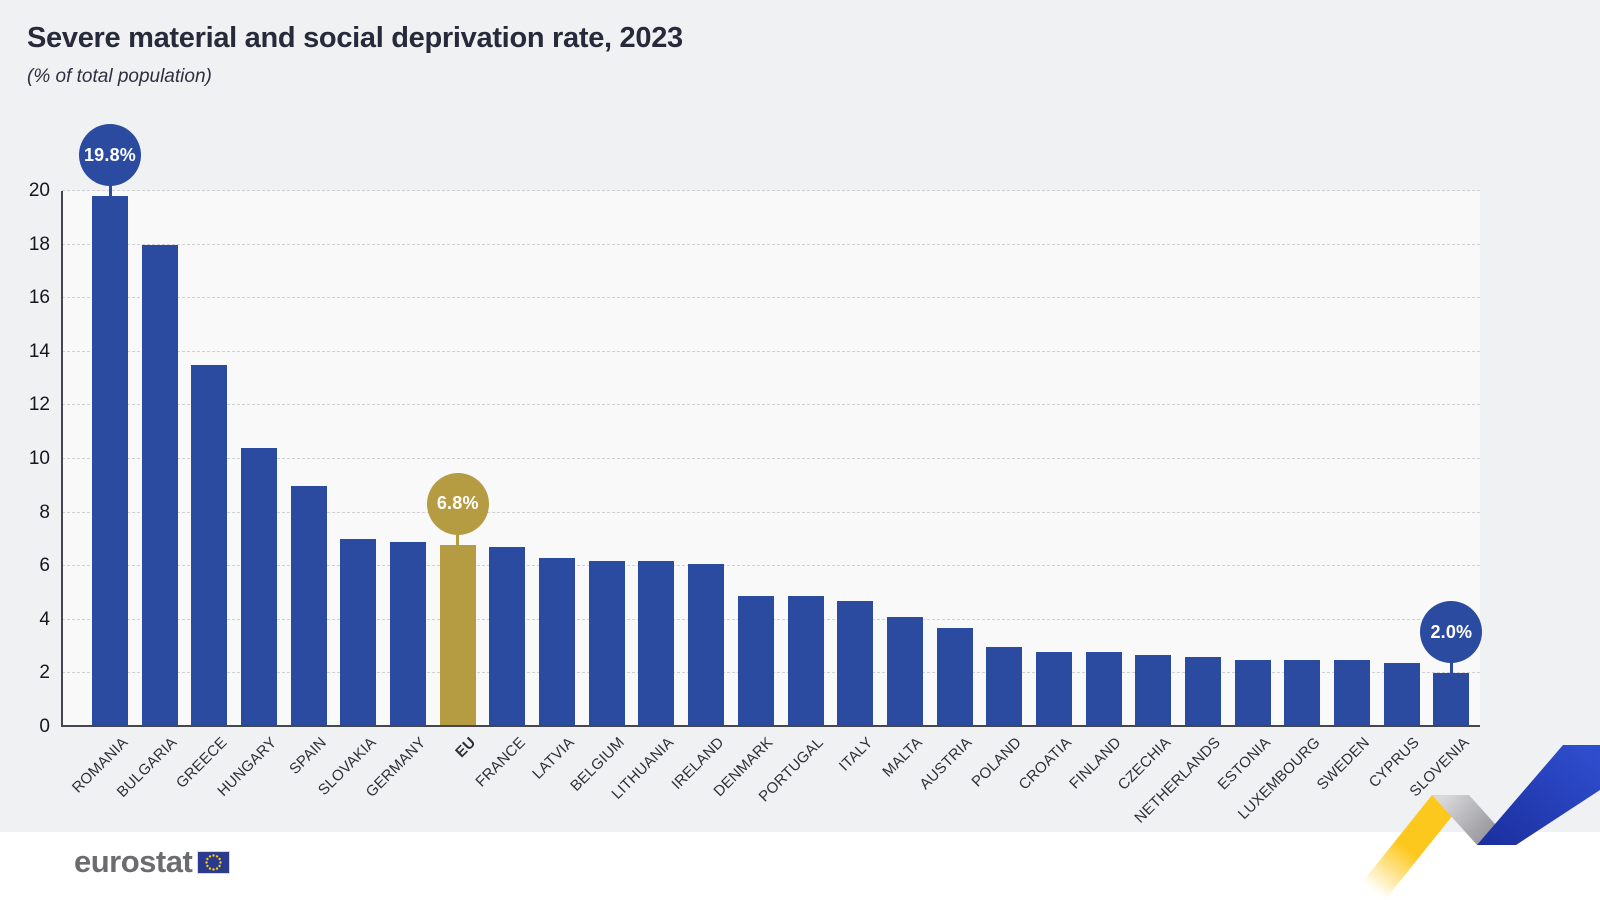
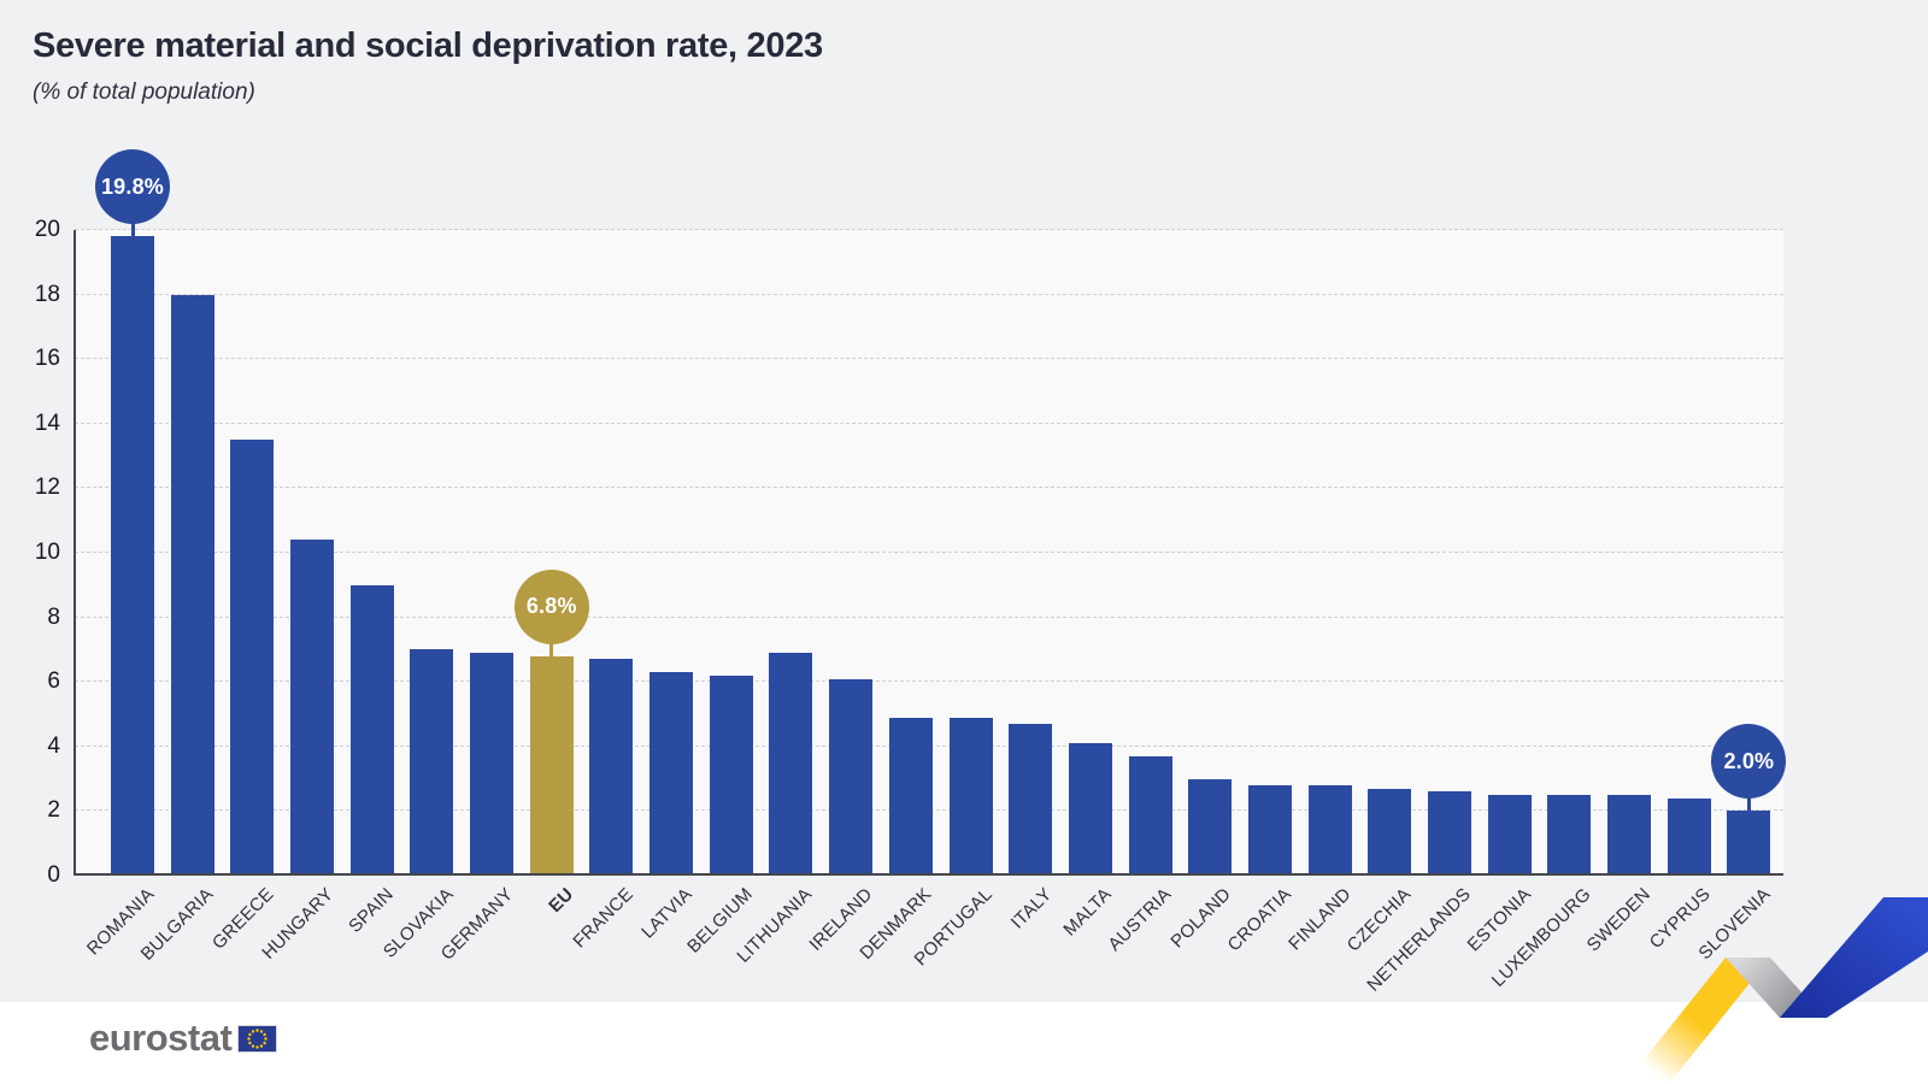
LITHUANIA: 6.2 -> 6.9
